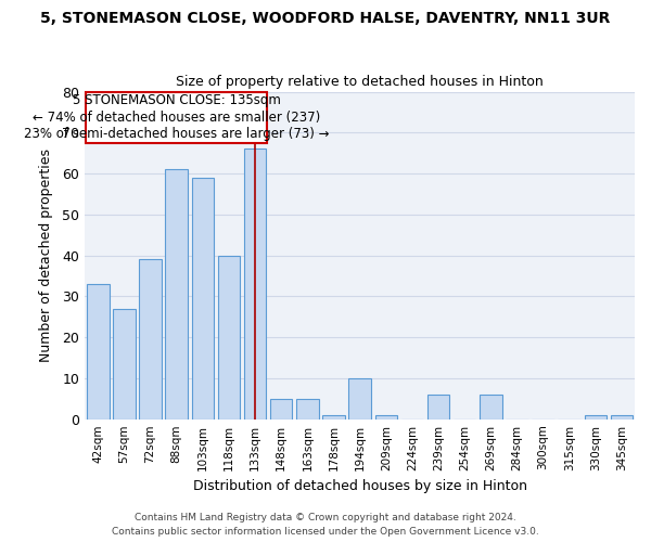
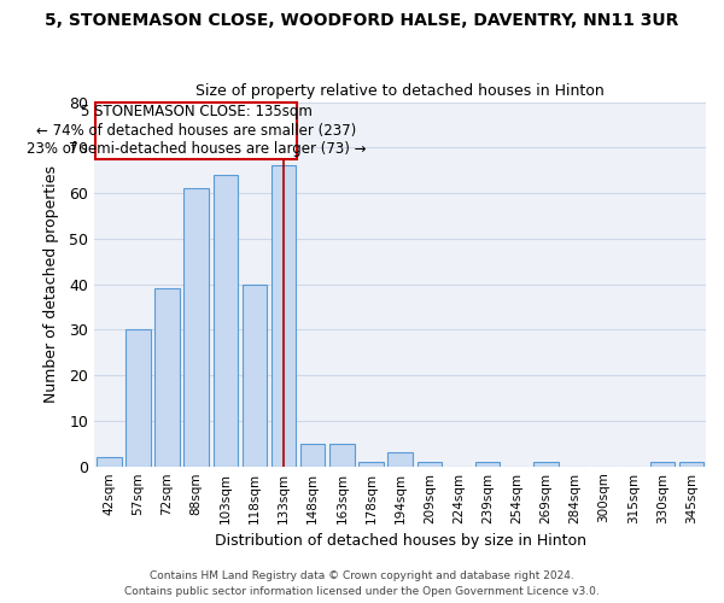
42sqm: 33 -> 2
57sqm: 27 -> 30
103sqm: 59 -> 64
194sqm: 10 -> 3
239sqm: 6 -> 1
269sqm: 6 -> 1
